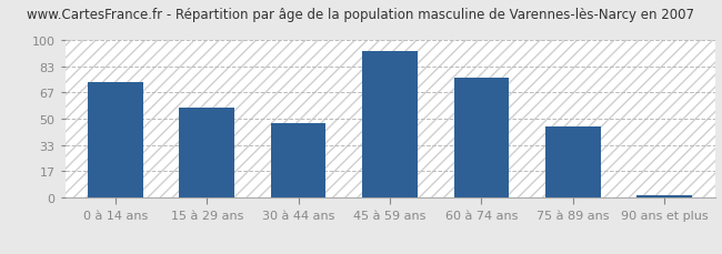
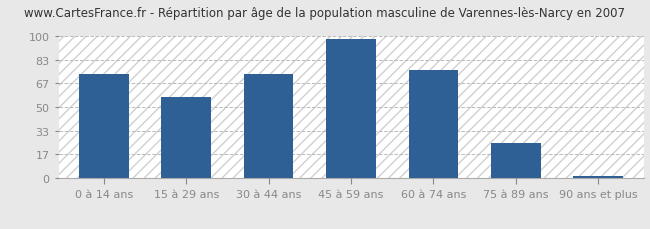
30 à 44 ans: 47 -> 73
45 à 59 ans: 93 -> 98
75 à 89 ans: 45 -> 25
